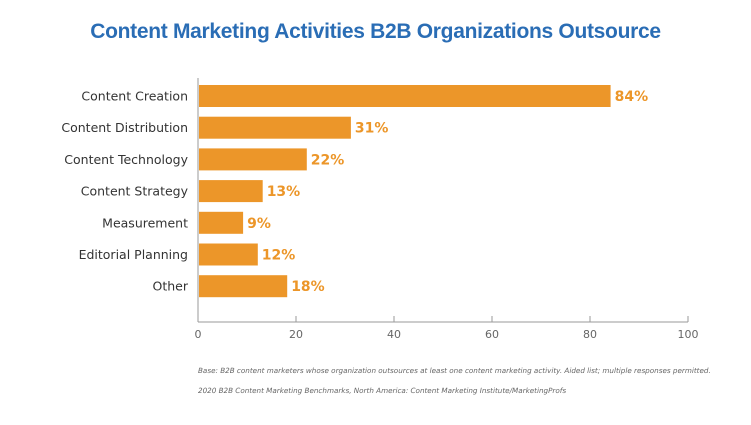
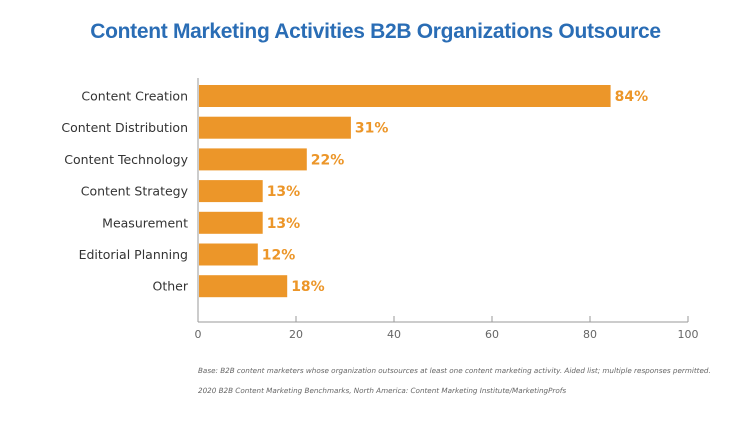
Measurement: 9% -> 13%
